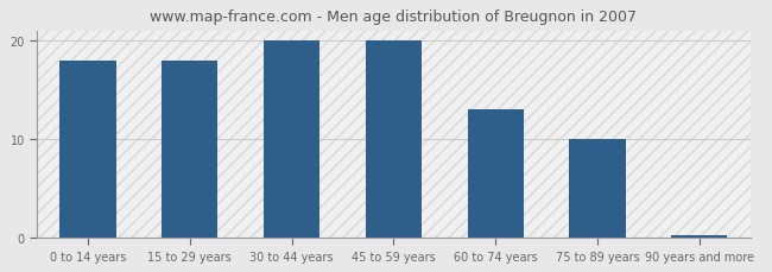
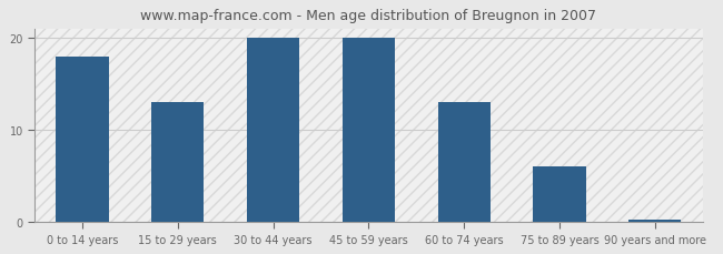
15 to 29 years: 18.0 -> 13.0
75 to 89 years: 10.0 -> 6.0
